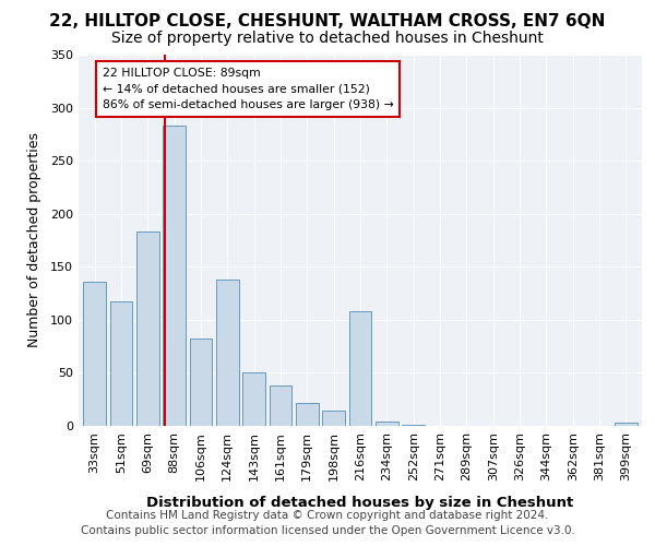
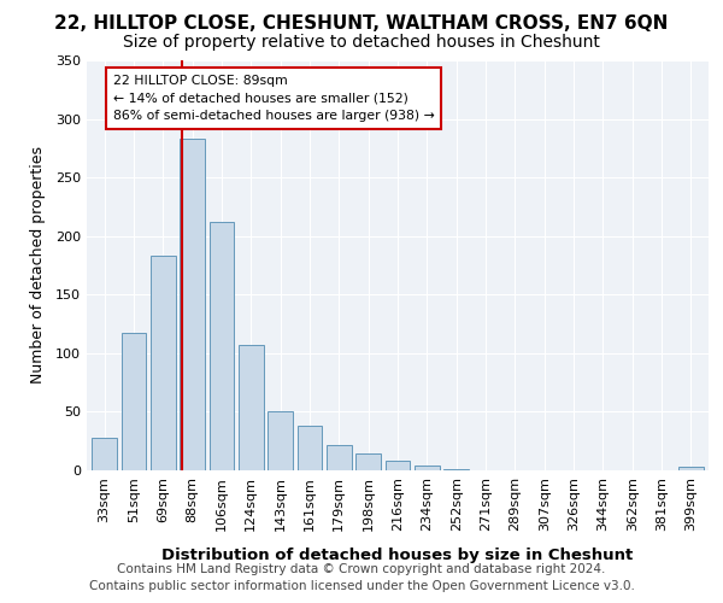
33sqm: 136 -> 28
106sqm: 82 -> 212
124sqm: 138 -> 107
216sqm: 108 -> 8
